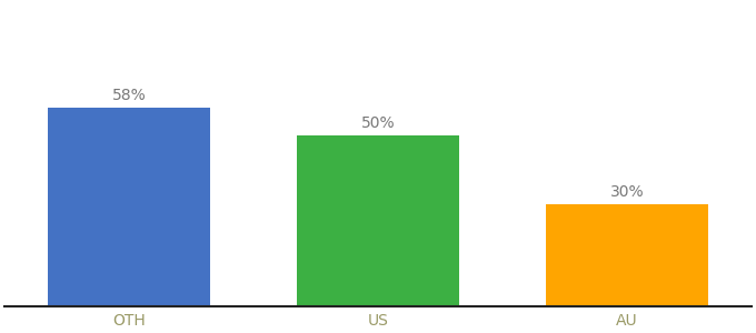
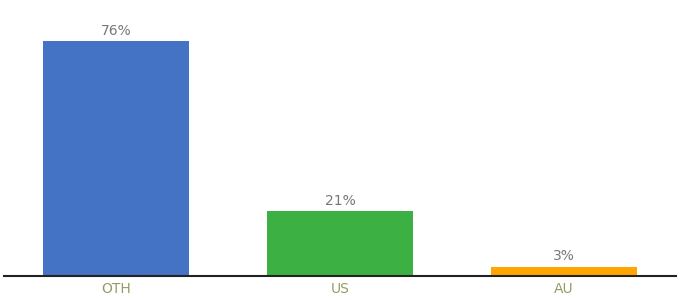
OTH: 58% -> 76%
US: 50% -> 21%
AU: 30% -> 3%
